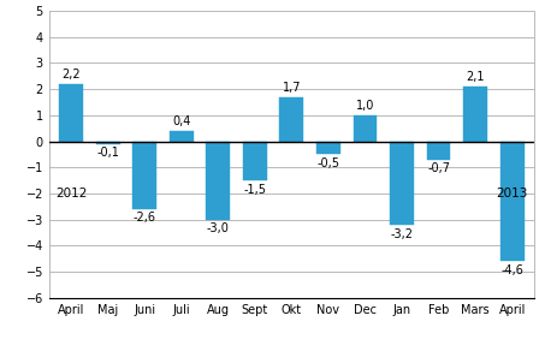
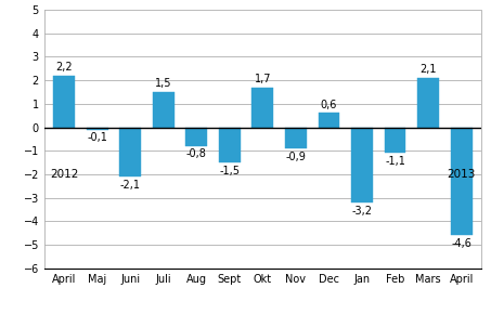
Juni: -2,6 -> -2,1
Juli: 0,4 -> 1,5
Aug: -3,0 -> -0,8
Nov: -0,5 -> -0,9
Dec: 1,0 -> 0,6
Feb: -0,7 -> -1,1
